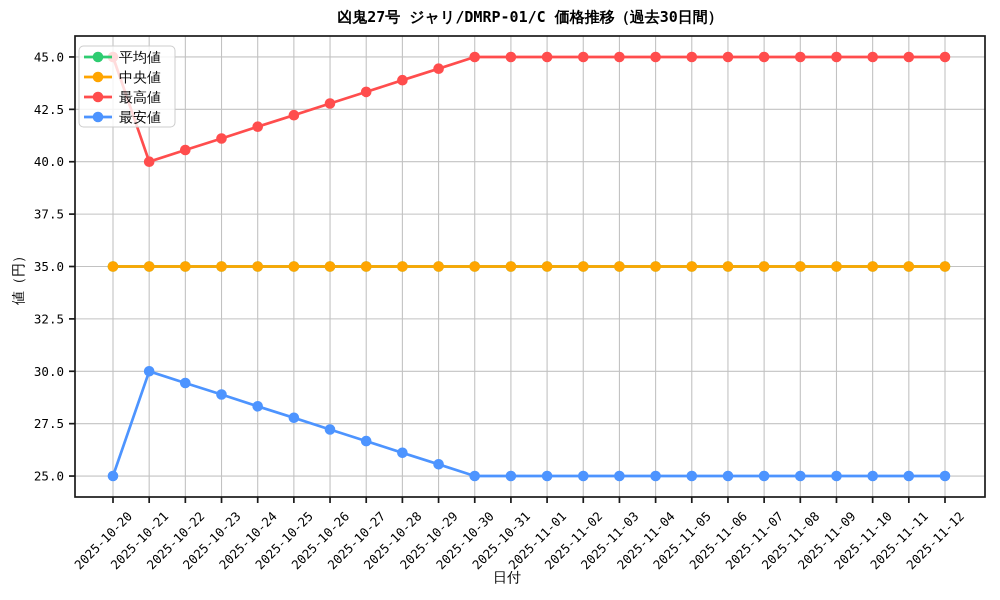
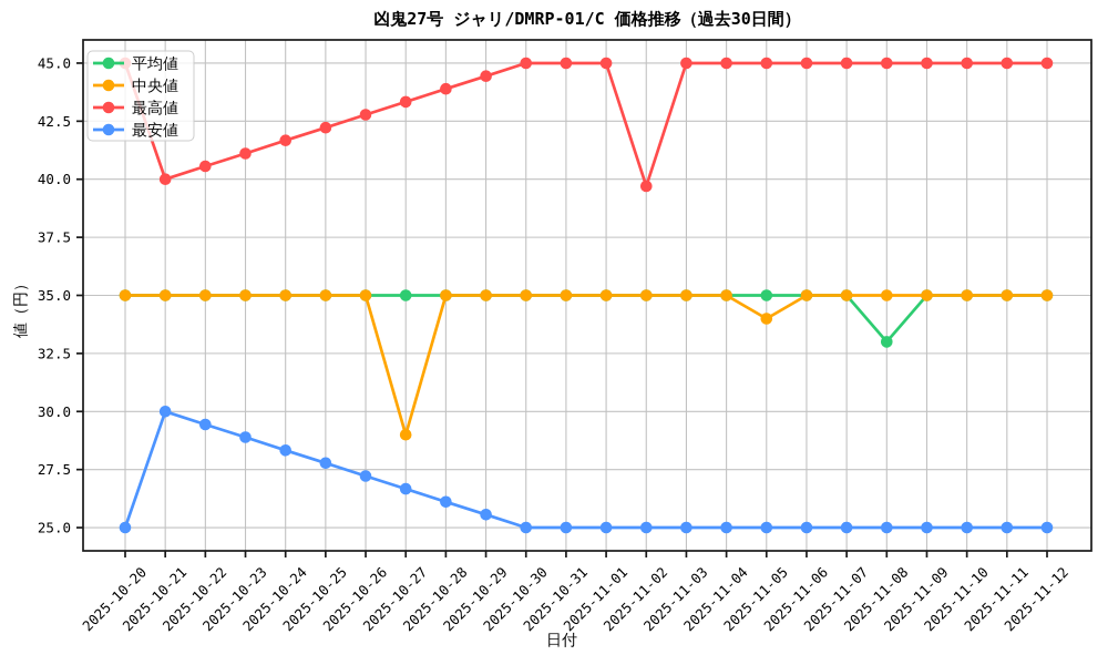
中央値/2025-10-27: 35 -> 29
最高値/2025-11-02: 45.0 -> 39.7
中央値/2025-11-05: 35 -> 34
平均値/2025-11-08: 35 -> 33
